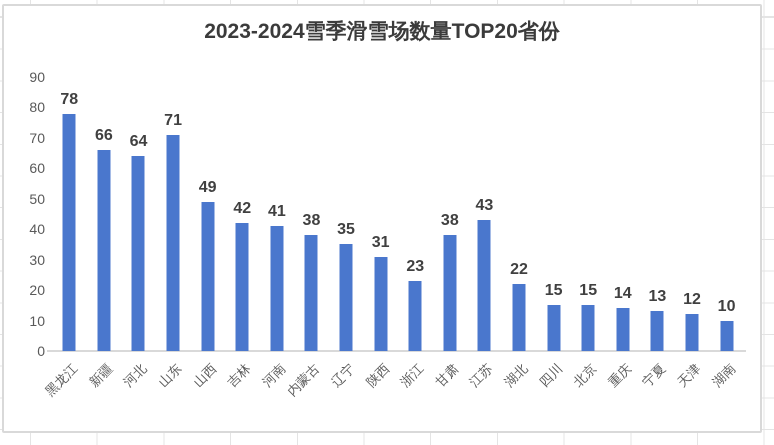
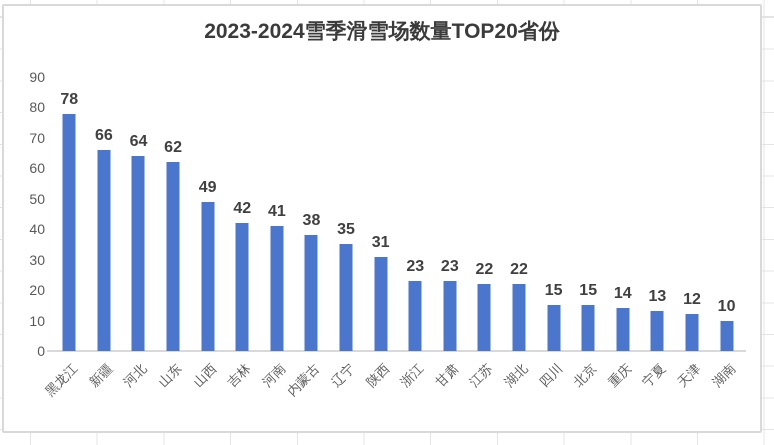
山东: 71 -> 62
甘肃: 38 -> 23
江苏: 43 -> 22
